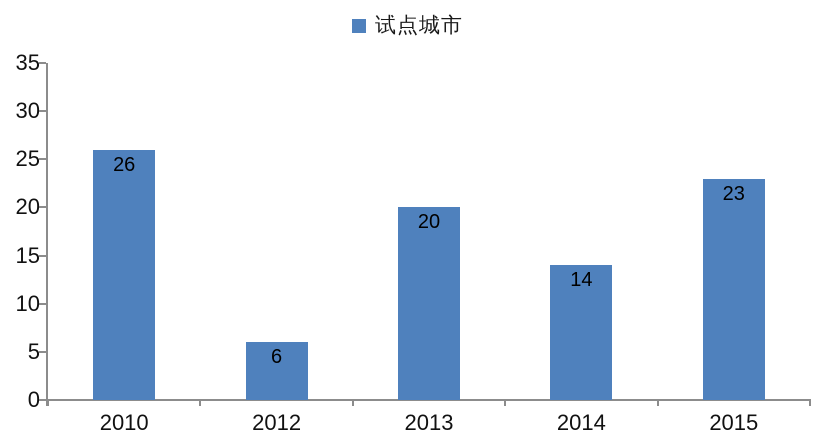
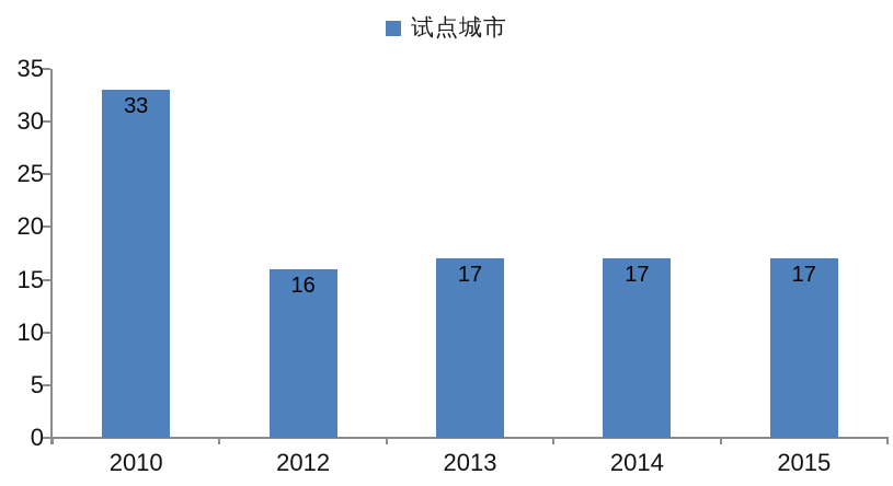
2010: 26 -> 33
2012: 6 -> 16
2013: 20 -> 17
2014: 14 -> 17
2015: 23 -> 17
